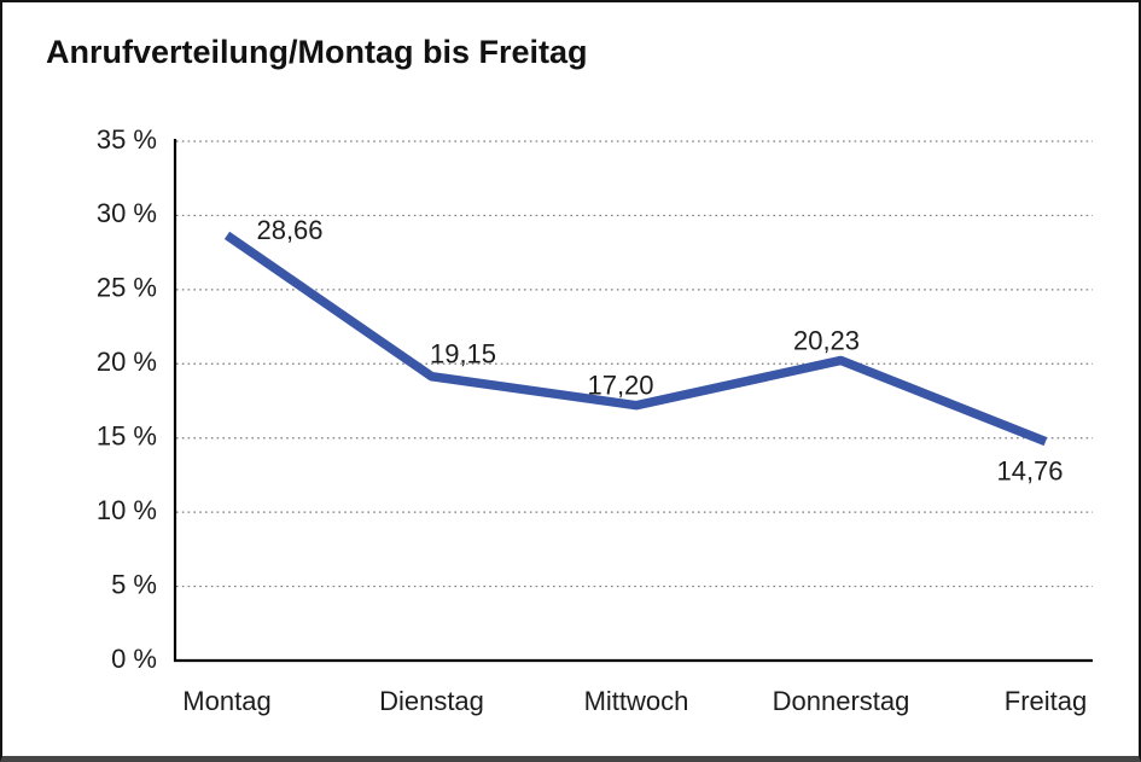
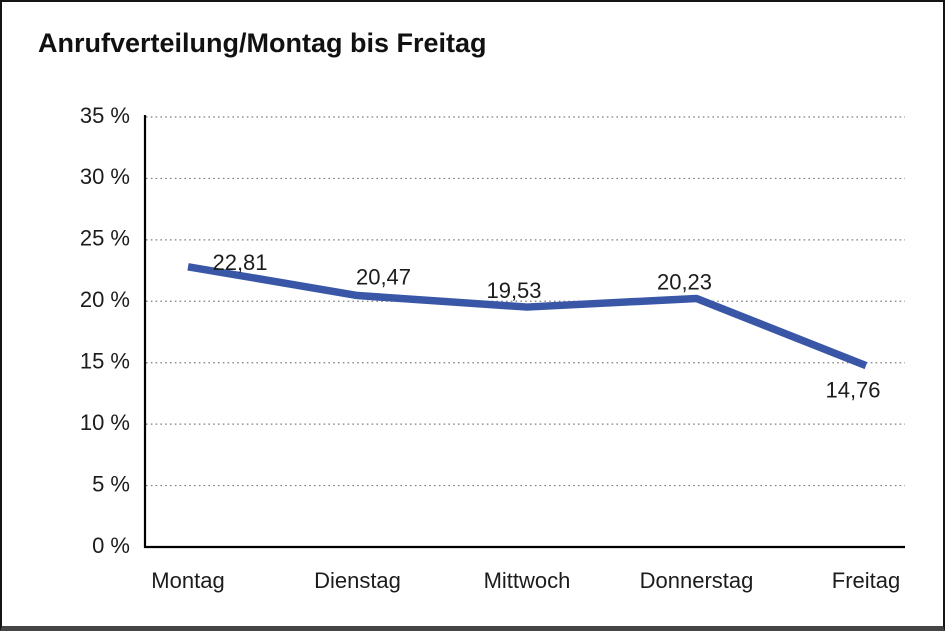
Montag: 28,66 -> 22,81
Dienstag: 19,15 -> 20,47
Mittwoch: 17,20 -> 19,53
